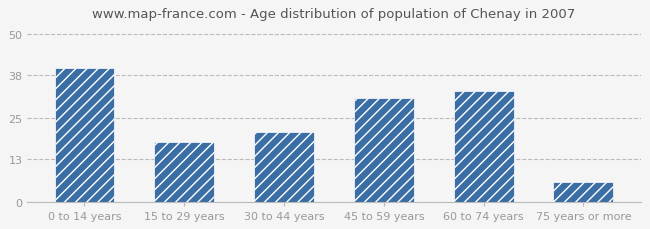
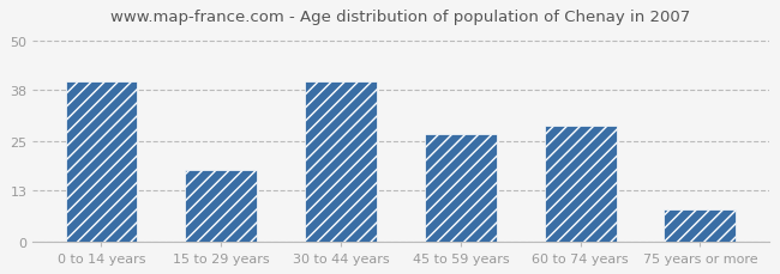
30 to 44 years: 21 -> 40
45 to 59 years: 31 -> 27
60 to 74 years: 33 -> 29
75 years or more: 6 -> 8
